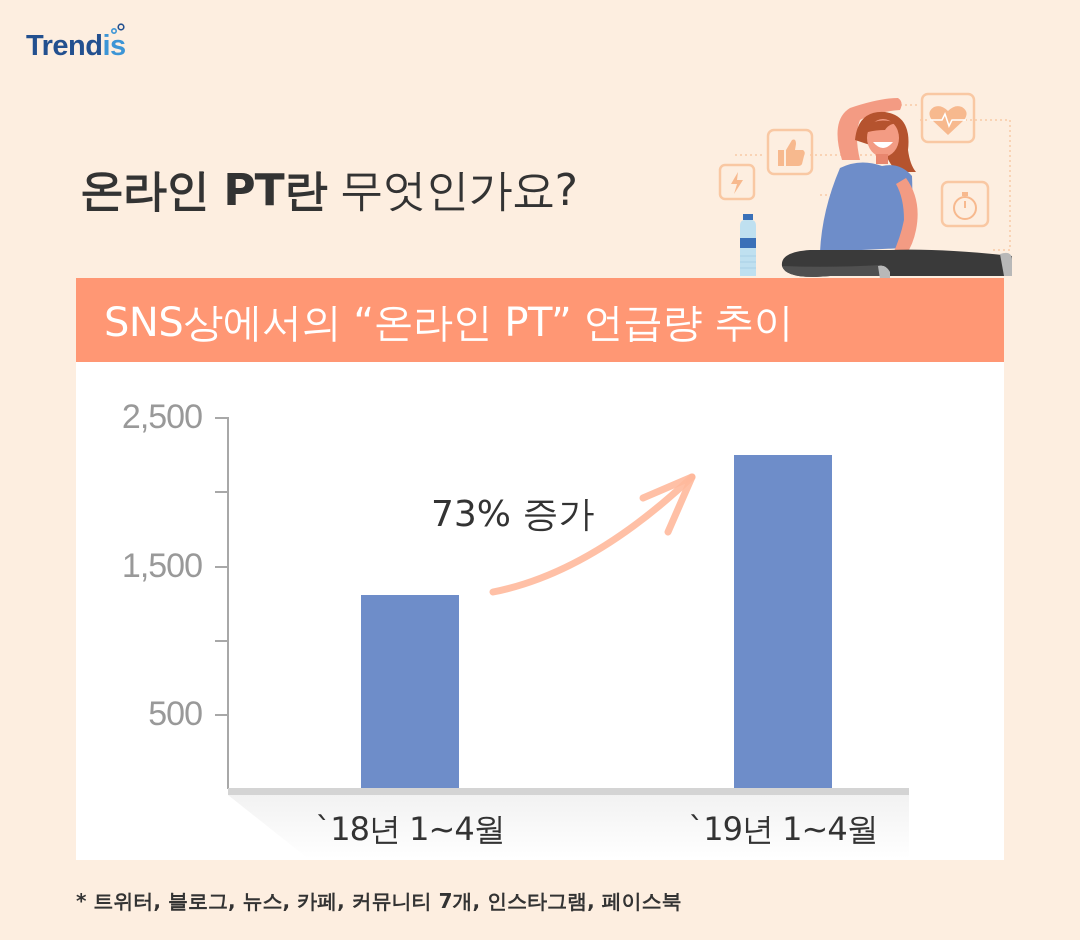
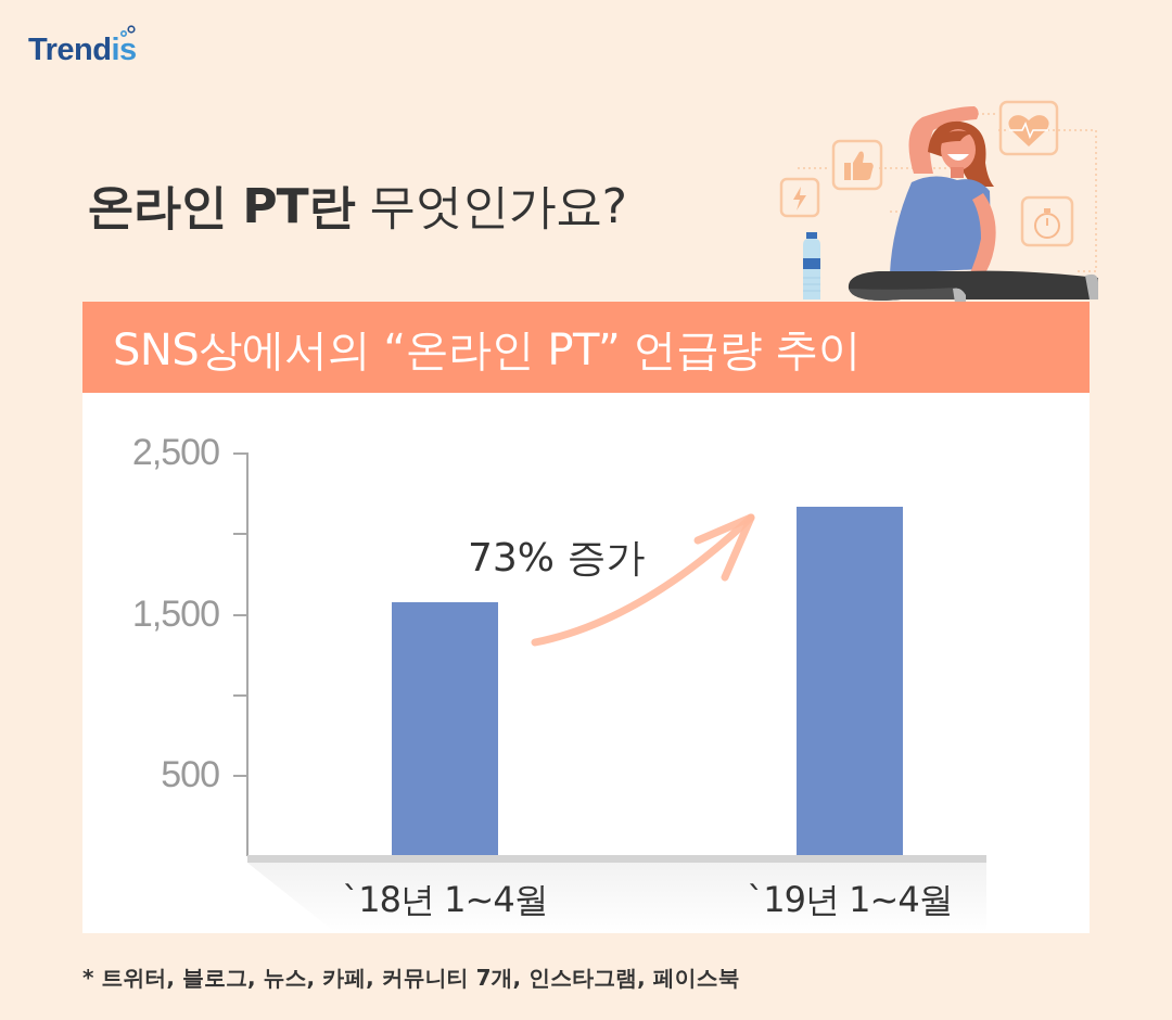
`18년 1~4월: 1300 -> 1570
`19년 1~4월: 2240 -> 2160
